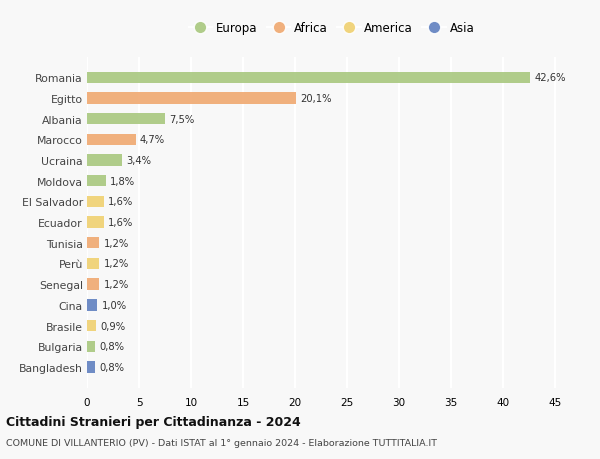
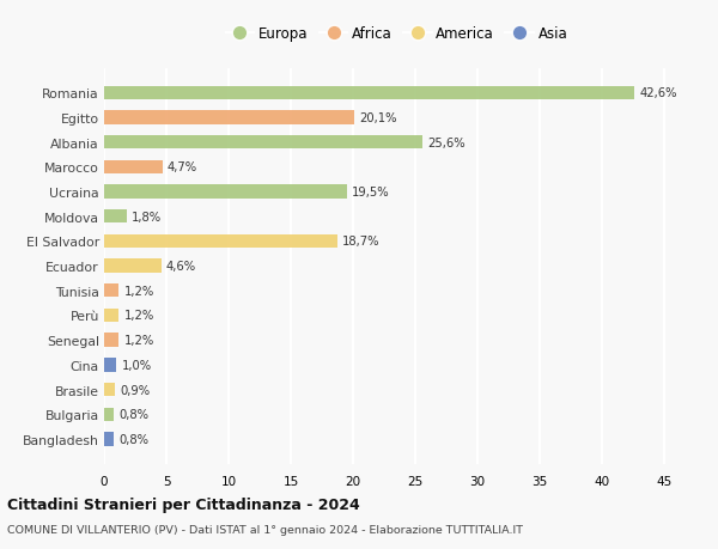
Albania: 7,5% -> 25,6%
Ucraina: 3,4% -> 19,5%
El Salvador: 1,6% -> 18,7%
Ecuador: 1,6% -> 4,6%
